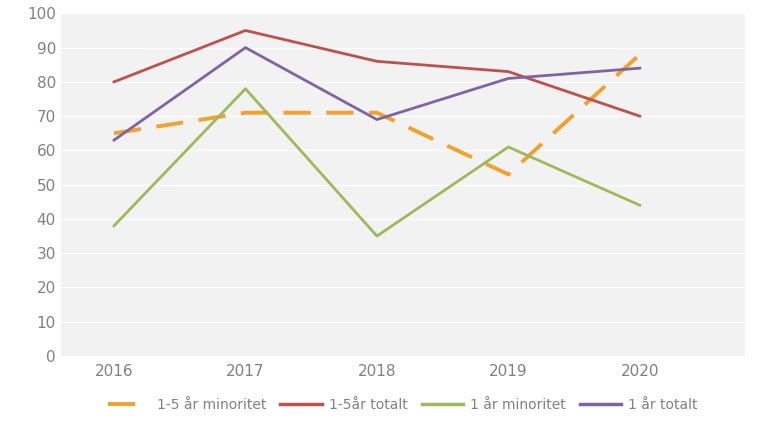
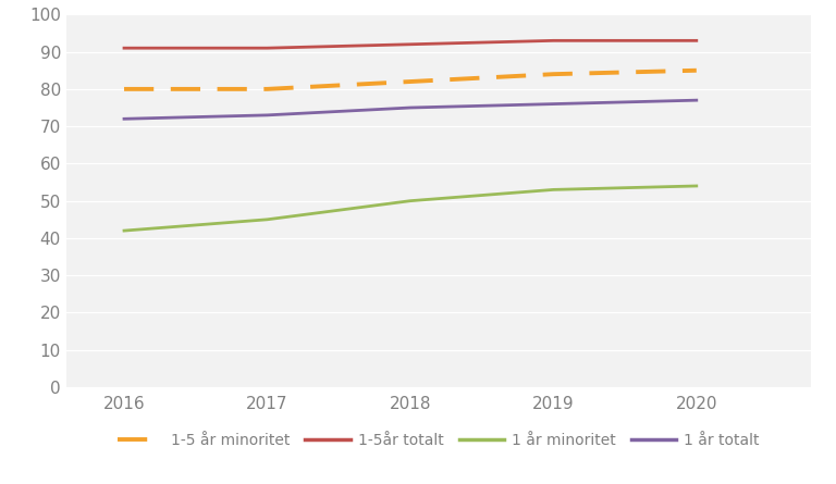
1-5 år minoritet/2016: 65 -> 80
1-5år totalt/2016: 80 -> 91
1 år minoritet/2016: 38 -> 42
1 år totalt/2016: 63 -> 72
1-5 år minoritet/2017: 71 -> 80
1-5år totalt/2017: 95 -> 91
1 år minoritet/2017: 78 -> 45
1 år totalt/2017: 90 -> 73
1-5 år minoritet/2018: 71 -> 82
1-5år totalt/2018: 86 -> 92
1 år minoritet/2018: 35 -> 50
1 år totalt/2018: 69 -> 75
1-5 år minoritet/2019: 53 -> 84
1-5år totalt/2019: 83 -> 93
1 år minoritet/2019: 61 -> 53
1 år totalt/2019: 81 -> 76
1-5 år minoritet/2020: 88 -> 85
1-5år totalt/2020: 70 -> 93
1 år minoritet/2020: 44 -> 54
1 år totalt/2020: 84 -> 77
